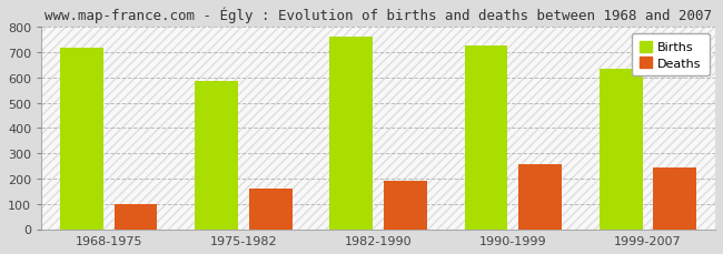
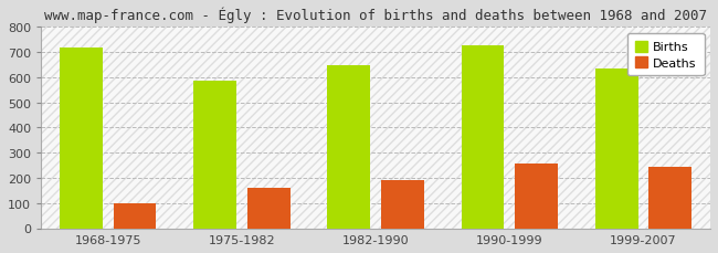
Births/1982-1990: 760 -> 648
